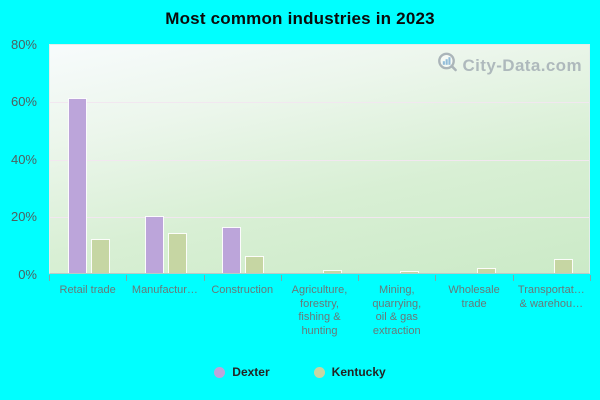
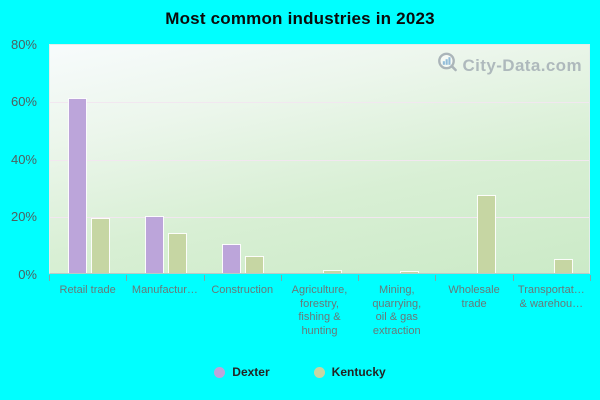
Kentucky/Retail trade: 12% -> 19%
Dexter/Construction: 16% -> 10%
Kentucky/Wholesale trade: 2% -> 27%
